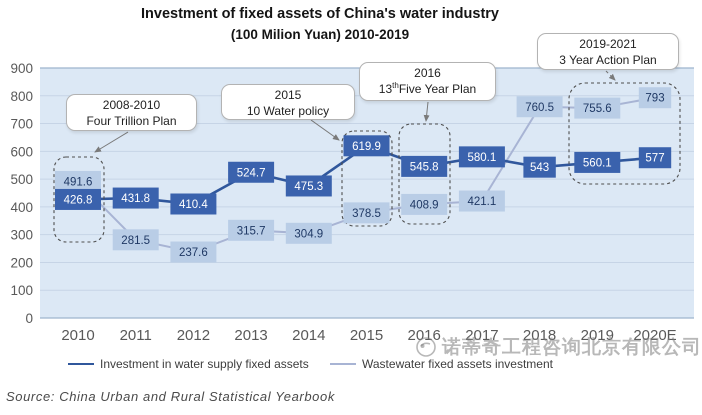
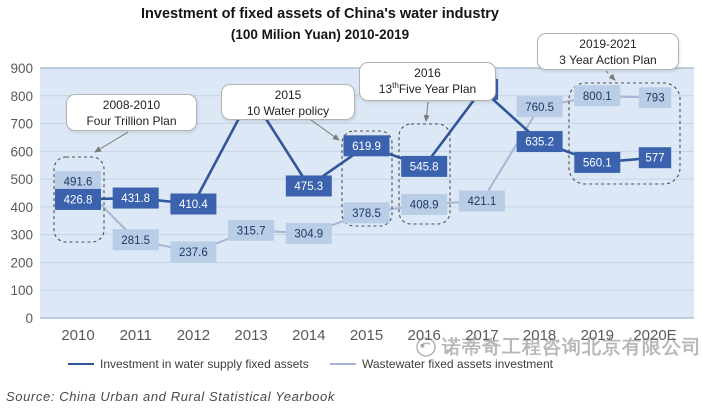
Investment in water supply fixed assets/2013: 524.7 -> 801
Investment in water supply fixed assets/2017: 580.1 -> 823
Investment in water supply fixed assets/2018: 543 -> 635.2
Wastewater fixed assets investment/2019: 755.6 -> 800.1
